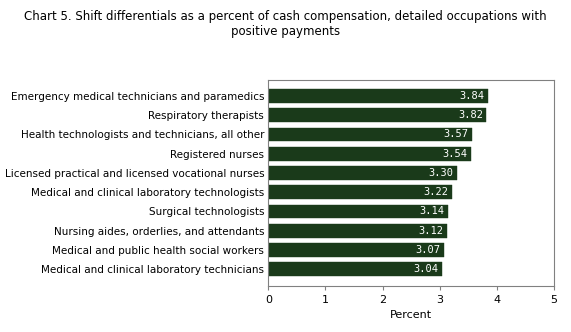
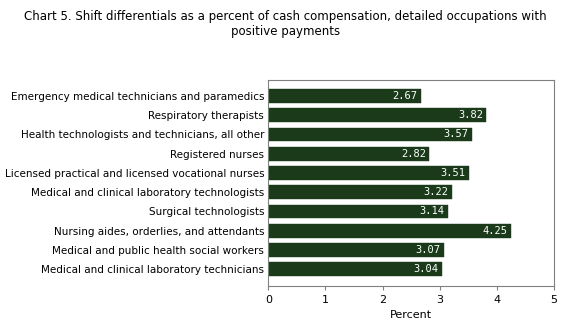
Emergency medical technicians and paramedics: 3.84 -> 2.67
Registered nurses: 3.54 -> 2.82
Licensed practical and licensed vocational nurses: 3.30 -> 3.51
Nursing aides, orderlies, and attendants: 3.12 -> 4.25
